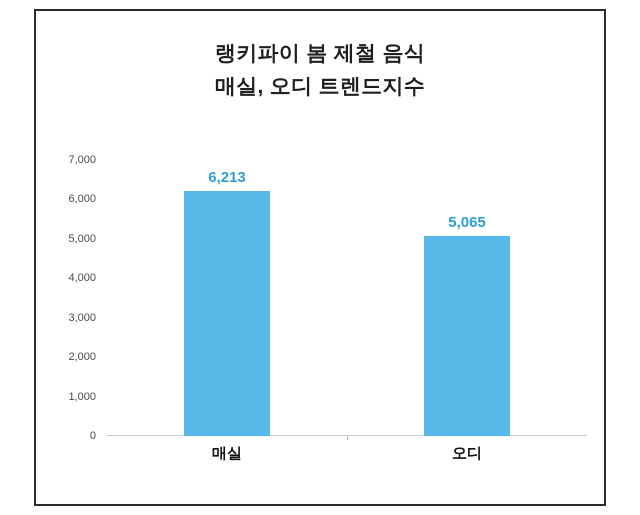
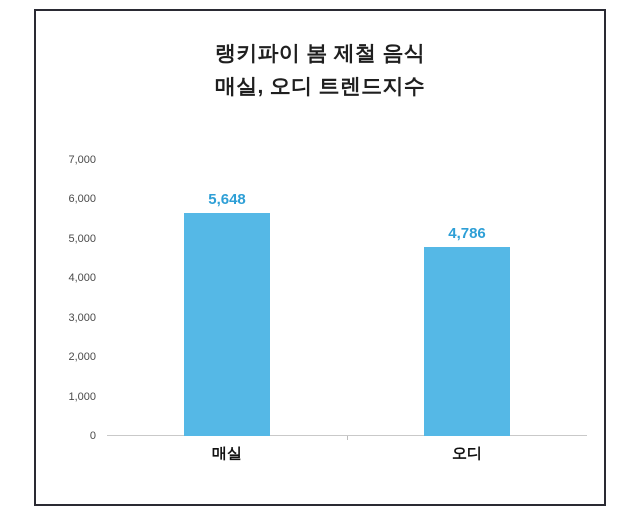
매실: 6,213 -> 5,648
오디: 5,065 -> 4,786
